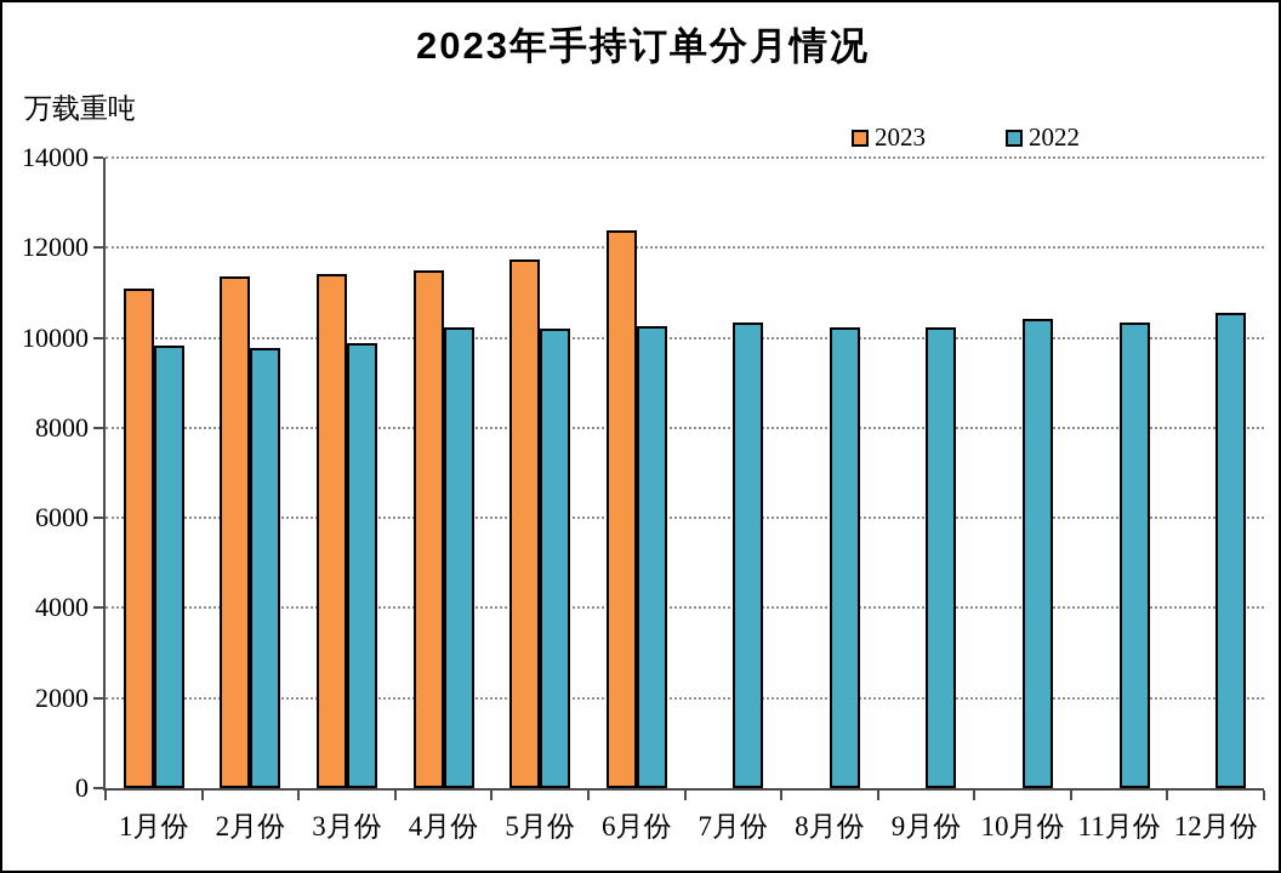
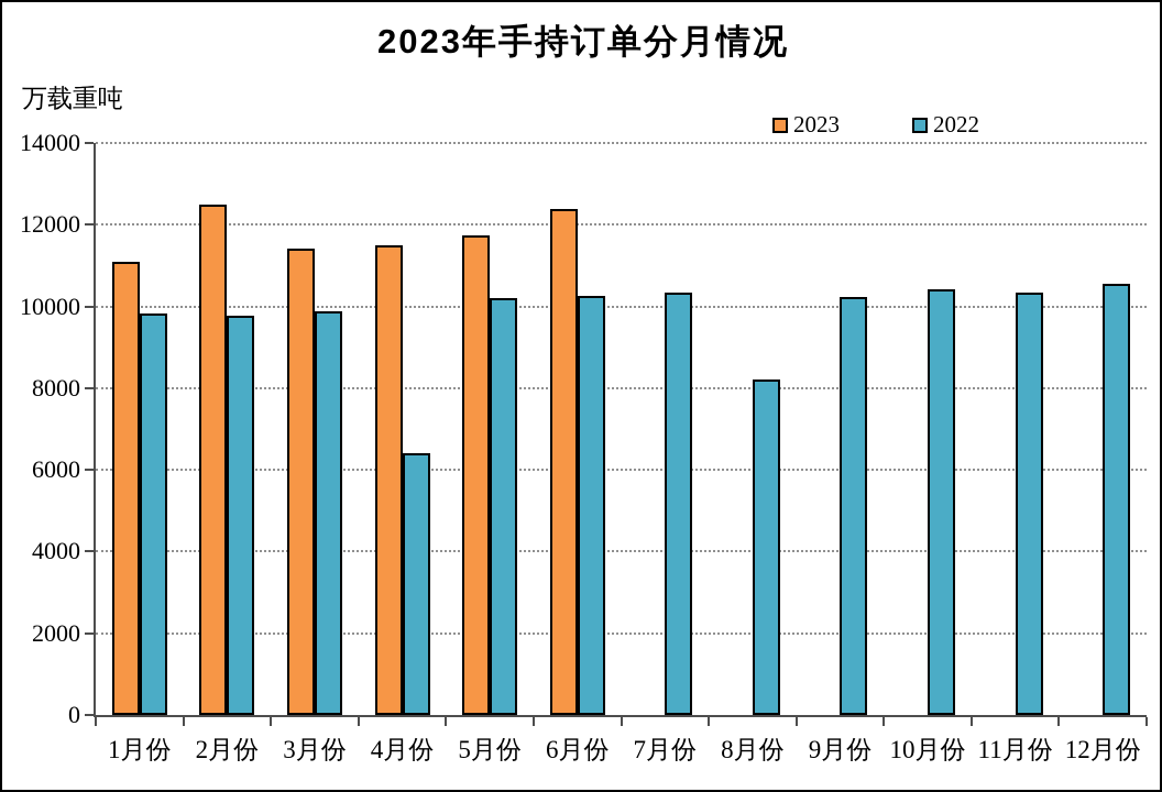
2023/2月份: 11400 -> 12500
2022/4月份: 10200 -> 6400
2022/8月份: 10200 -> 8200
